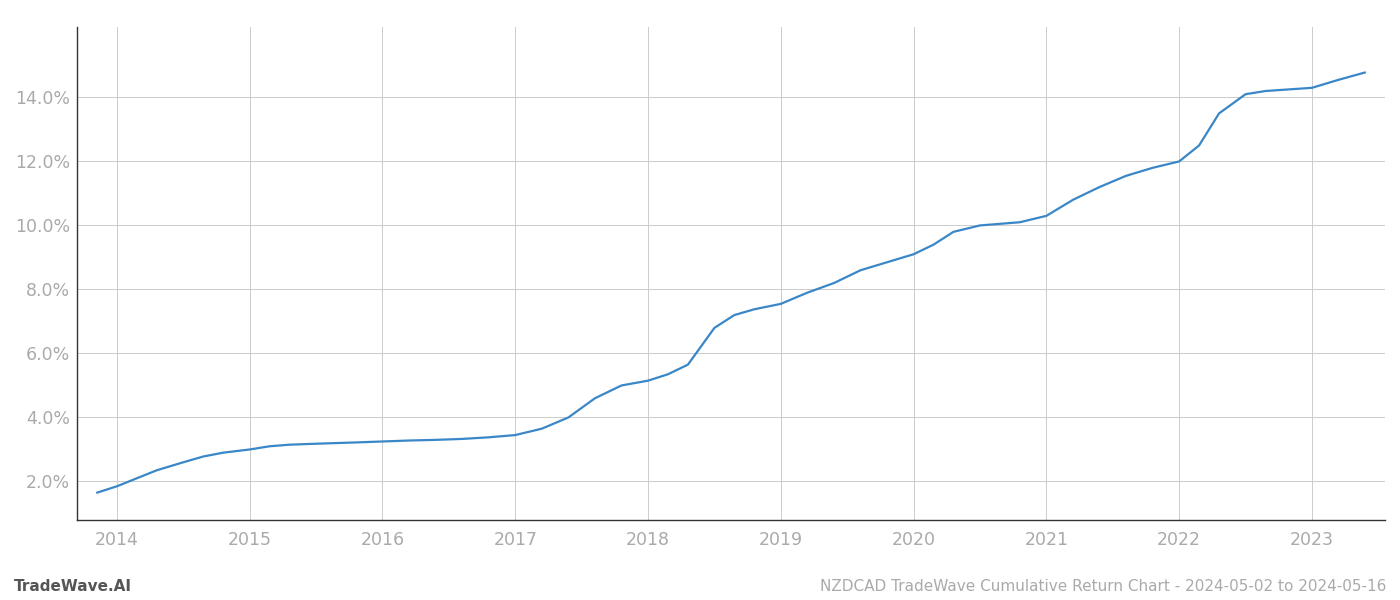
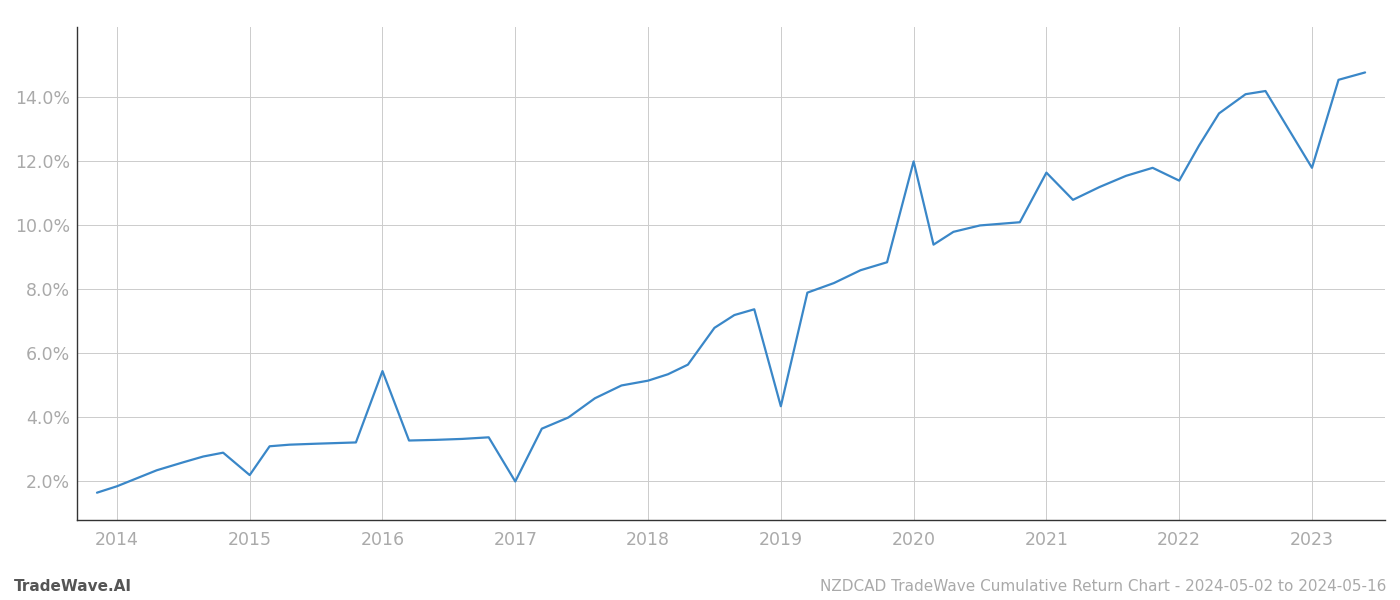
2015: 3.00% -> 2.20%
2016: 3.25% -> 5.45%
2017: 3.45% -> 2.00%
2019: 7.55% -> 4.35%
2020: 9.10% -> 12.00%
2021: 10.30% -> 11.65%
2022: 12.00% -> 11.40%
2023: 14.30% -> 11.80%
